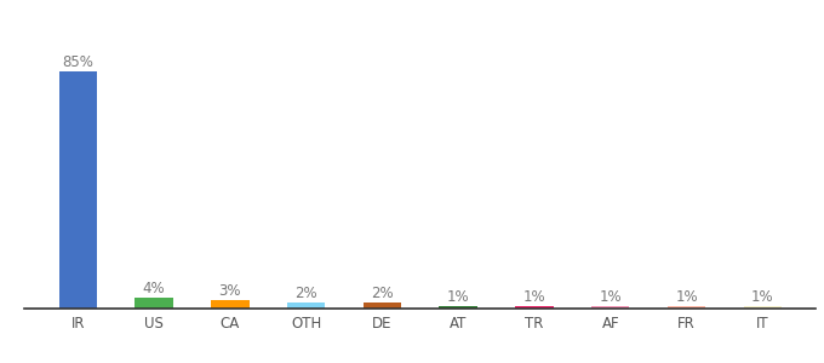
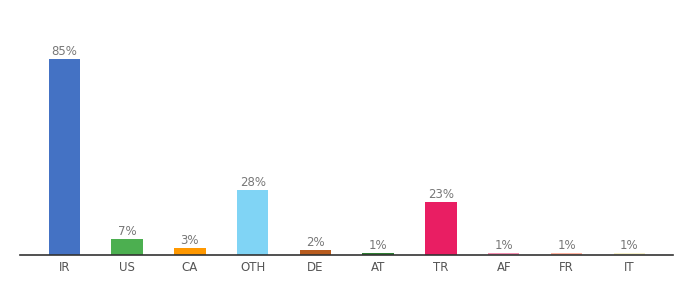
US: 4% -> 7%
OTH: 2% -> 28%
TR: 1% -> 23%
